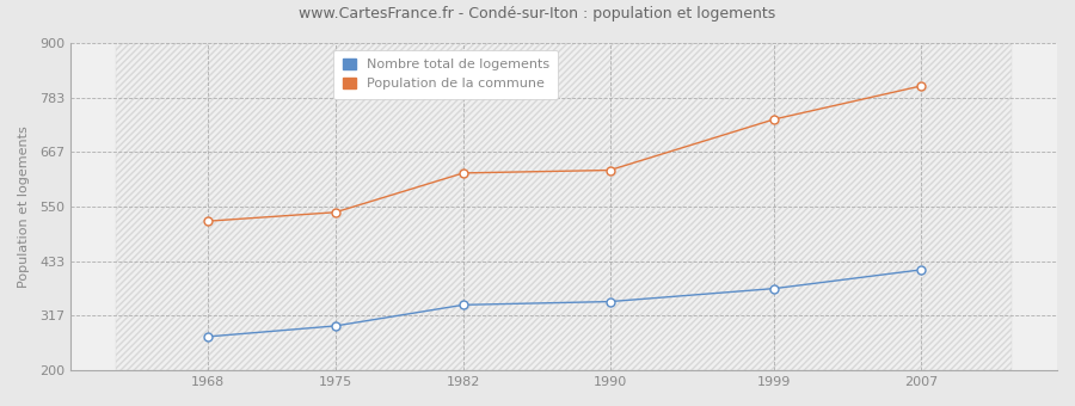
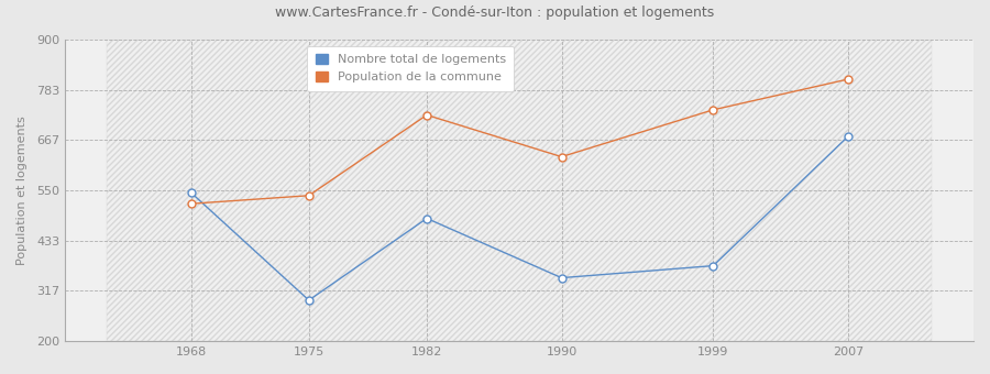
Nombre total de logements/1968: 272 -> 545
Nombre total de logements/1982: 340 -> 485
Population de la commune/1982: 622 -> 725
Nombre total de logements/2007: 415 -> 675
